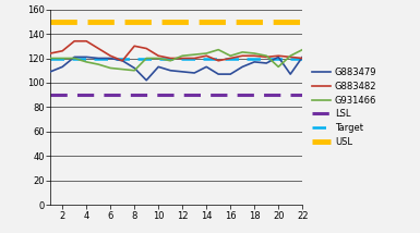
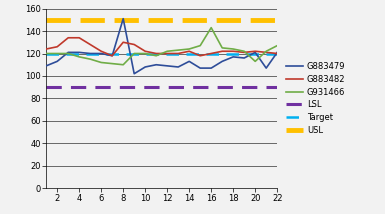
G883479/8: 112 -> 151
G883479/10: 113 -> 108
G931466/16: 122 -> 143
